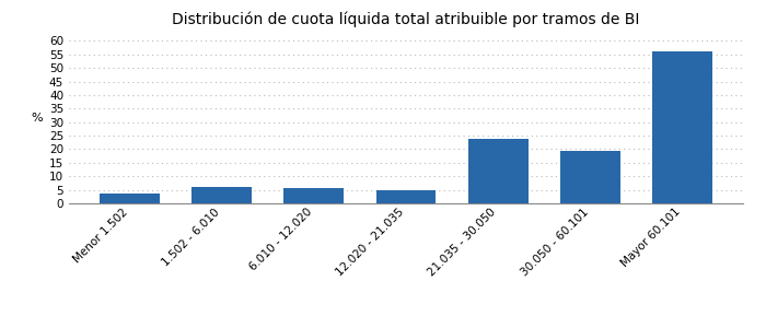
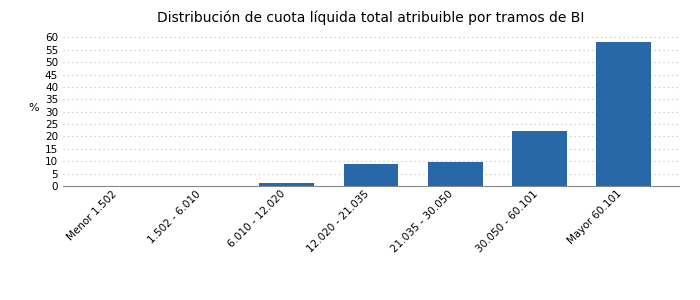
Menor 1.502: 3.5 -> 0.1
1.502 - 6.010: 6.0 -> 0.1
6.010 - 12.020: 5.5 -> 1.3
12.020 - 21.035: 5.0 -> 8.7
21.035 - 30.050: 24.0 -> 9.5
30.050 - 60.101: 19.5 -> 22.2
Mayor 60.101: 56.0 -> 58.3
